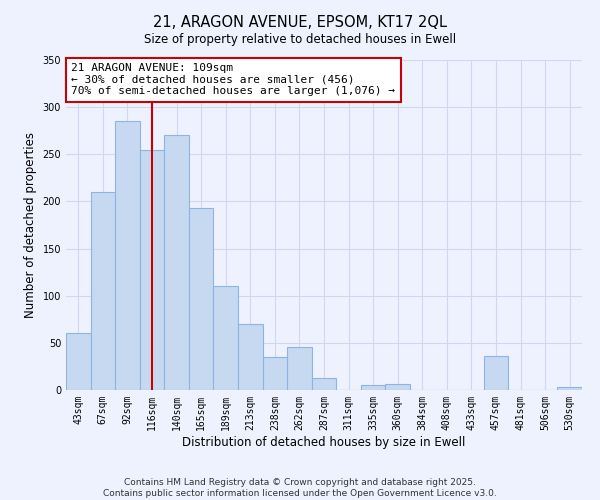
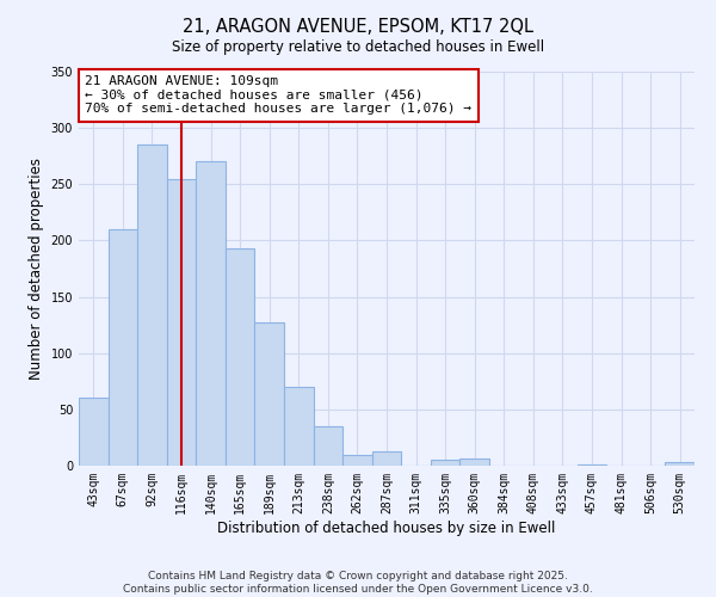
189sqm: 110 -> 127
262sqm: 46 -> 10
457sqm: 36 -> 1
